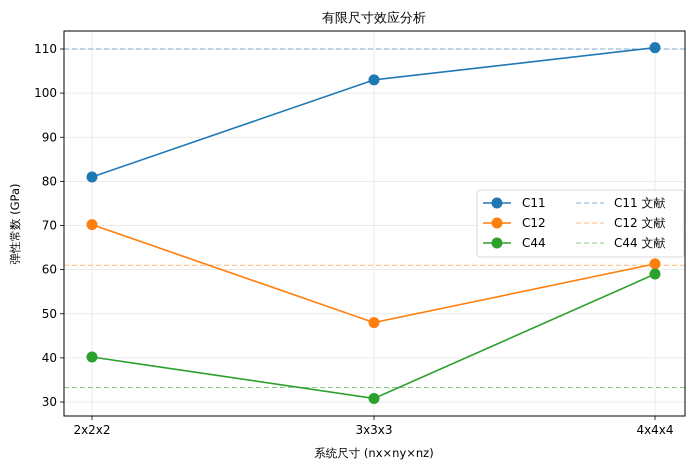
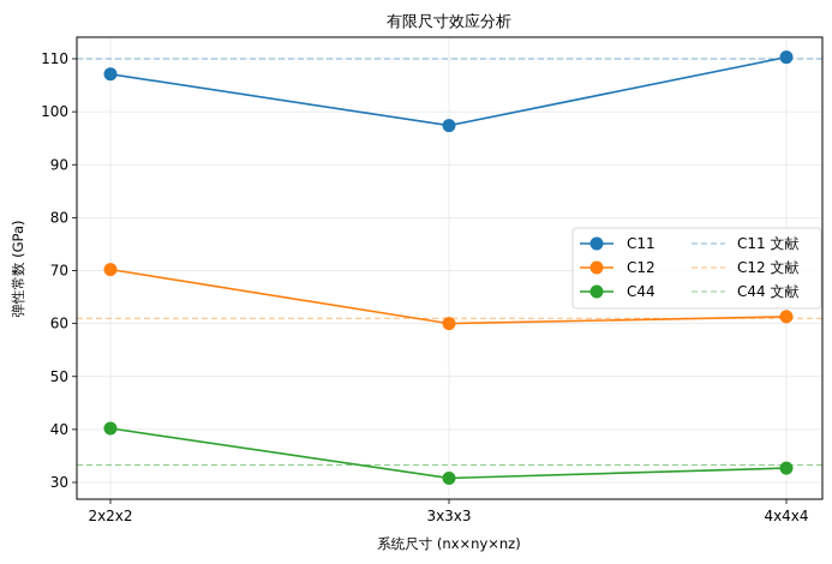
C11/2x2x2: 81 -> 107
C11/3x3x3: 103 -> 97
C12/3x3x3: 48 -> 60
C44/4x4x4: 59 -> 33
